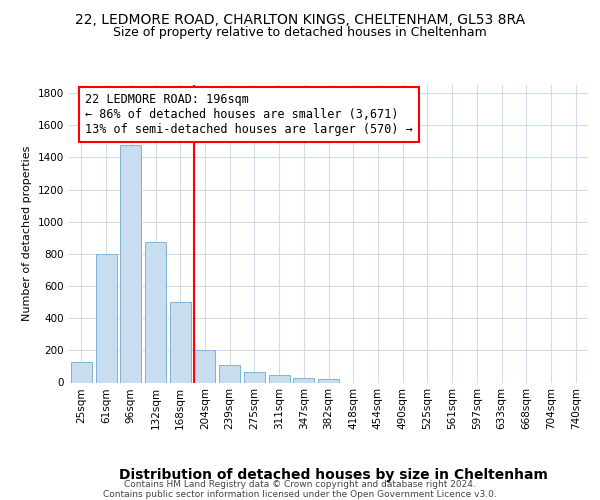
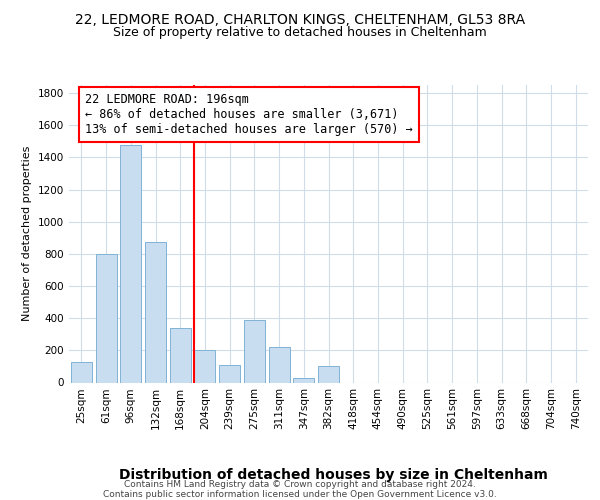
168sqm: 500 -> 340
275sqm: 60 -> 390
311sqm: 40 -> 220
382sqm: 20 -> 100
